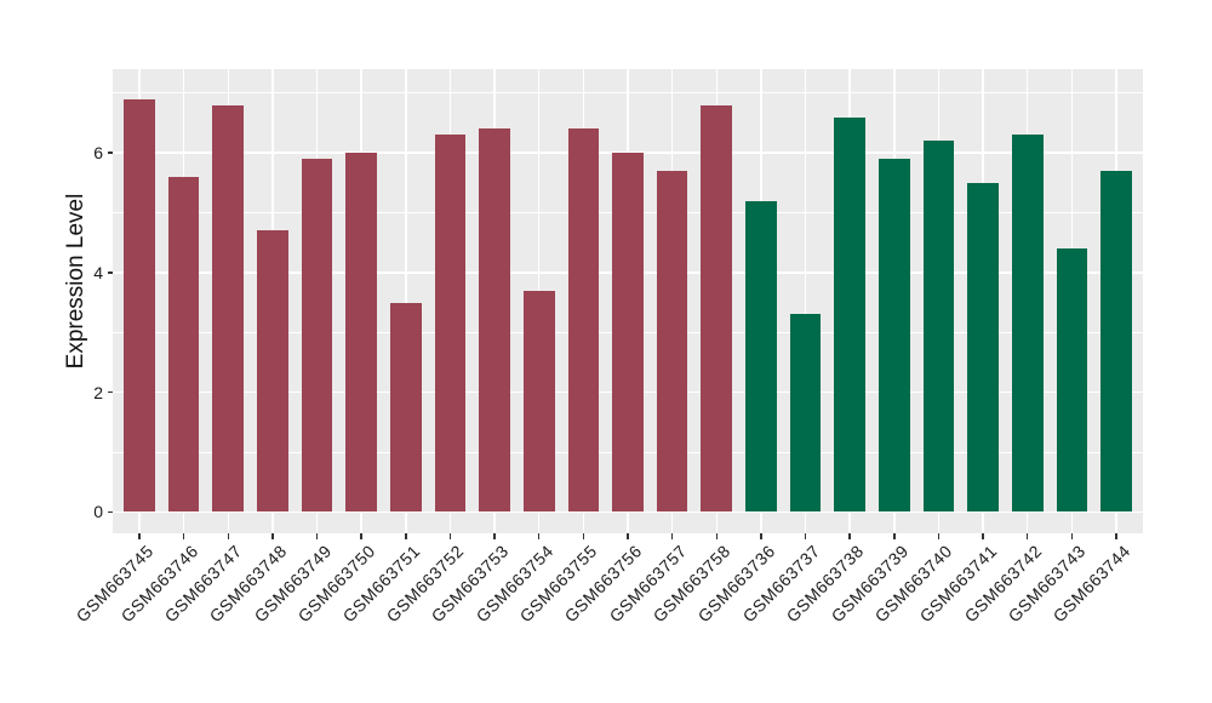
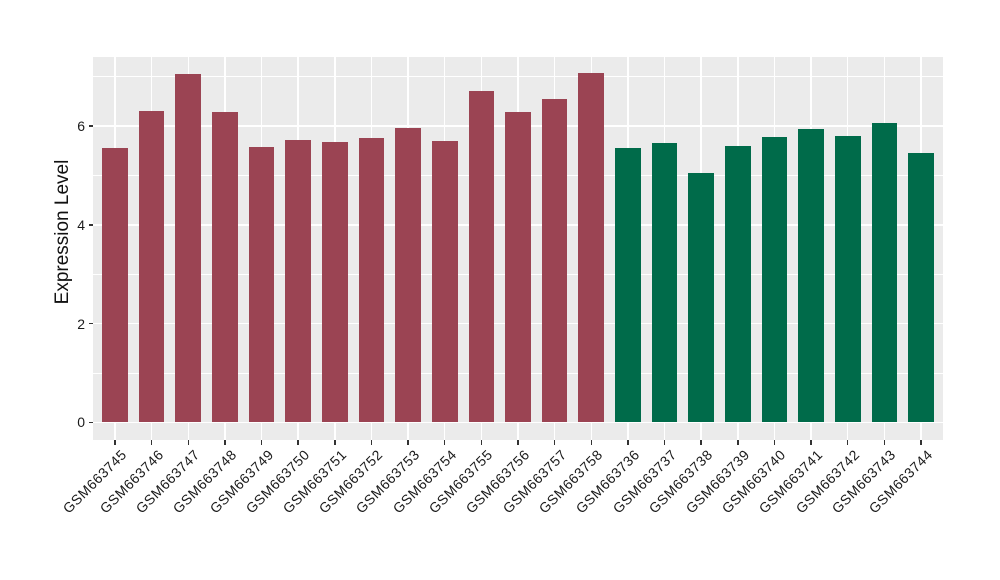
GSM663745: 6.9 -> 5.5
GSM663746: 5.6 -> 6.3
GSM663747: 6.8 -> 7.1
GSM663748: 4.7 -> 6.3
GSM663749: 5.9 -> 5.6
GSM663750: 6.0 -> 5.7
GSM663751: 3.5 -> 5.7
GSM663752: 6.3 -> 5.8
GSM663753: 6.4 -> 6.0
GSM663754: 3.7 -> 5.7
GSM663755: 6.4 -> 6.7
GSM663756: 6.0 -> 6.3
GSM663757: 5.7 -> 6.5
GSM663758: 6.8 -> 7.1
GSM663736: 5.2 -> 5.5
GSM663737: 3.3 -> 5.7
GSM663738: 6.6 -> 5.1
GSM663739: 5.9 -> 5.6
GSM663740: 6.2 -> 5.8
GSM663741: 5.5 -> 6.0
GSM663742: 6.3 -> 5.8
GSM663743: 4.4 -> 6.1
GSM663744: 5.7 -> 5.5
